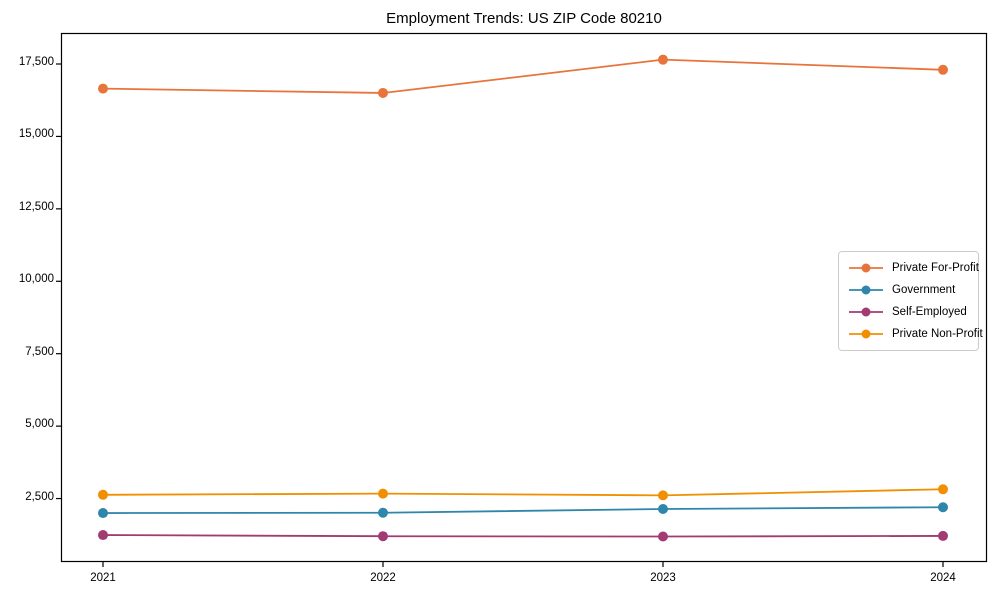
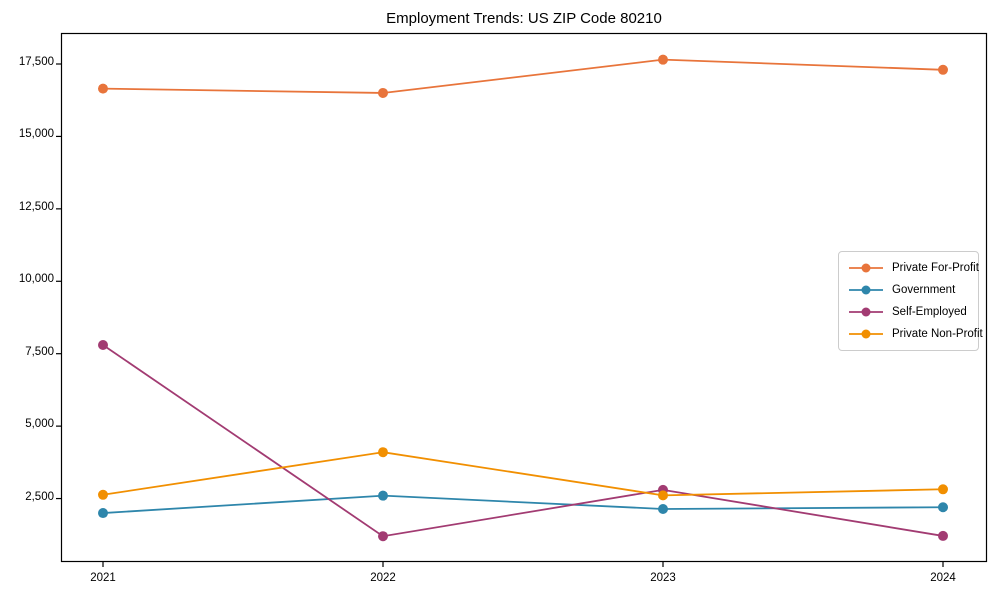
Self-Employed/2021: 1200 -> 7800
Government/2022: 2000 -> 2600
Private Non-Profit/2022: 2700 -> 4100
Self-Employed/2023: 1200 -> 2800
